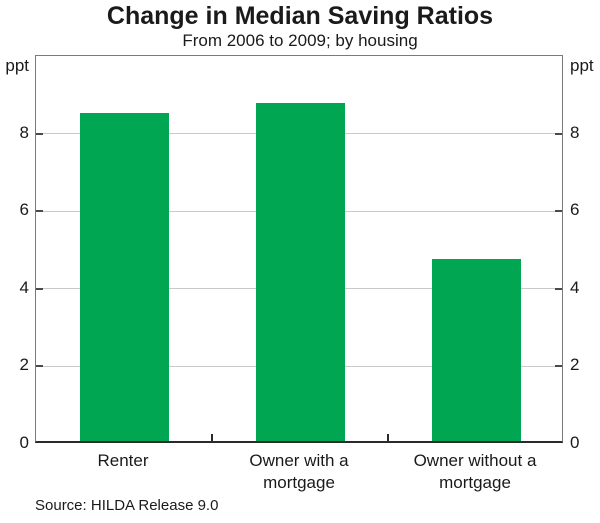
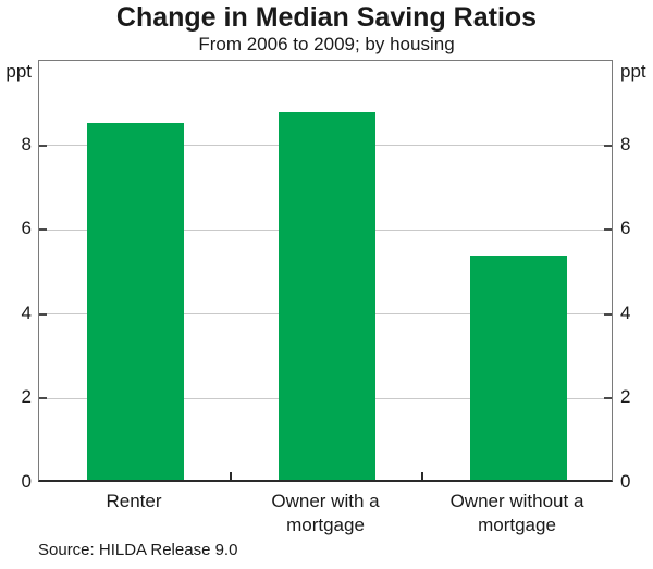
Owner without a mortgage: 4.7 -> 5.3
